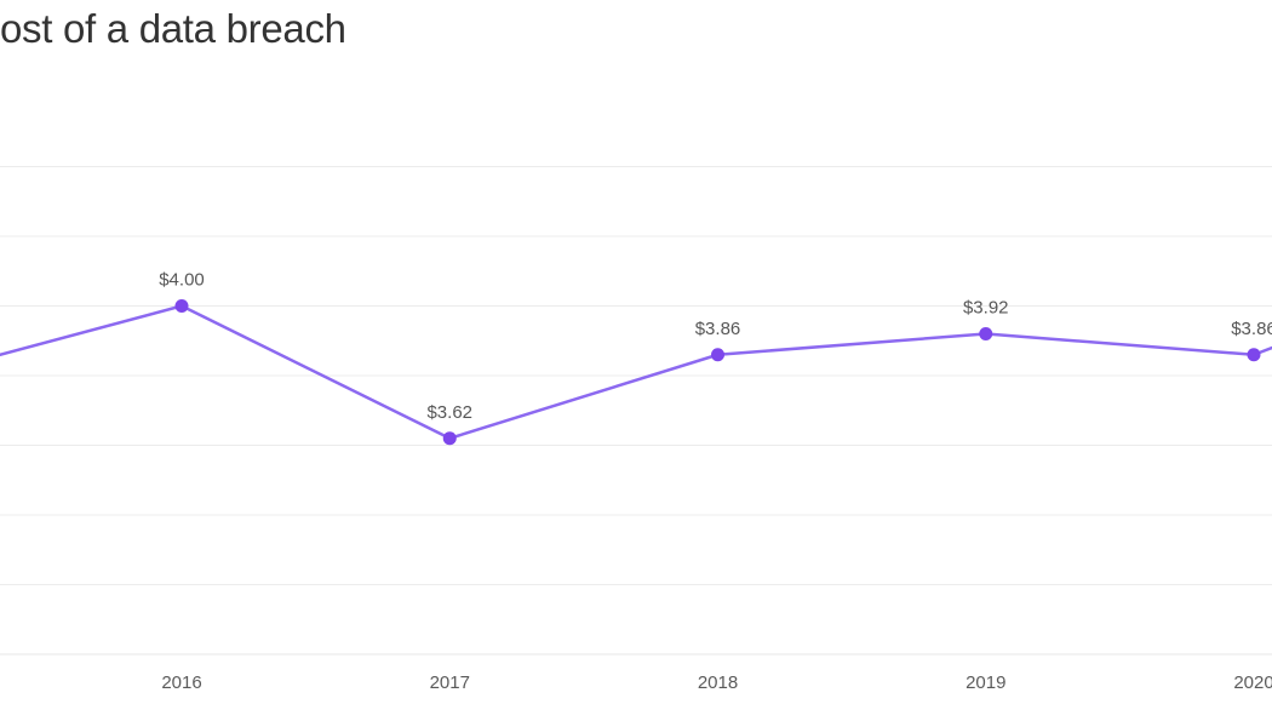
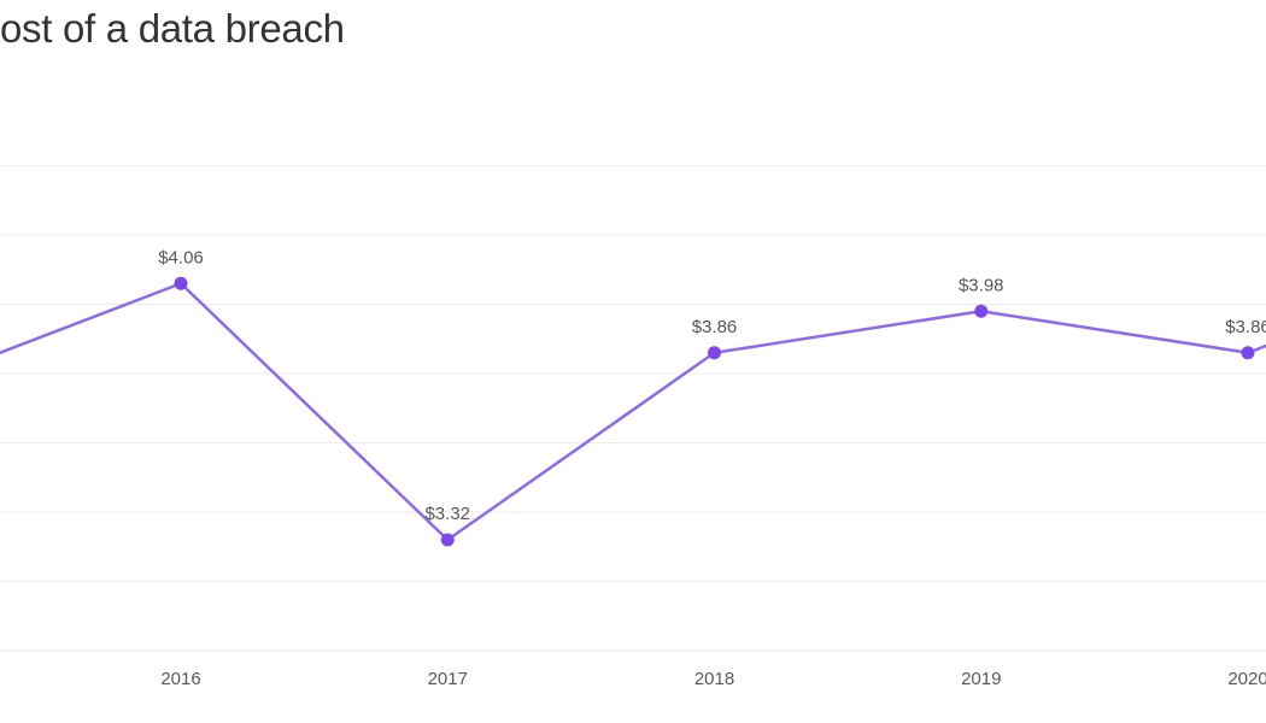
2016: $4.00 -> $4.06
2017: $3.62 -> $3.32
2019: $3.92 -> $3.98
